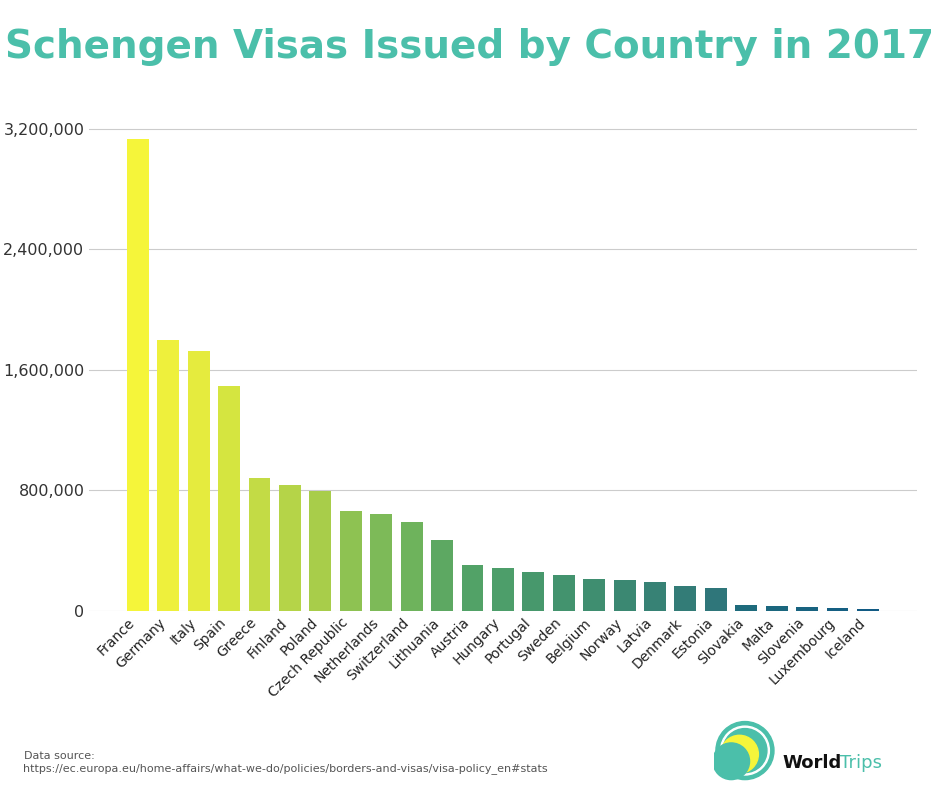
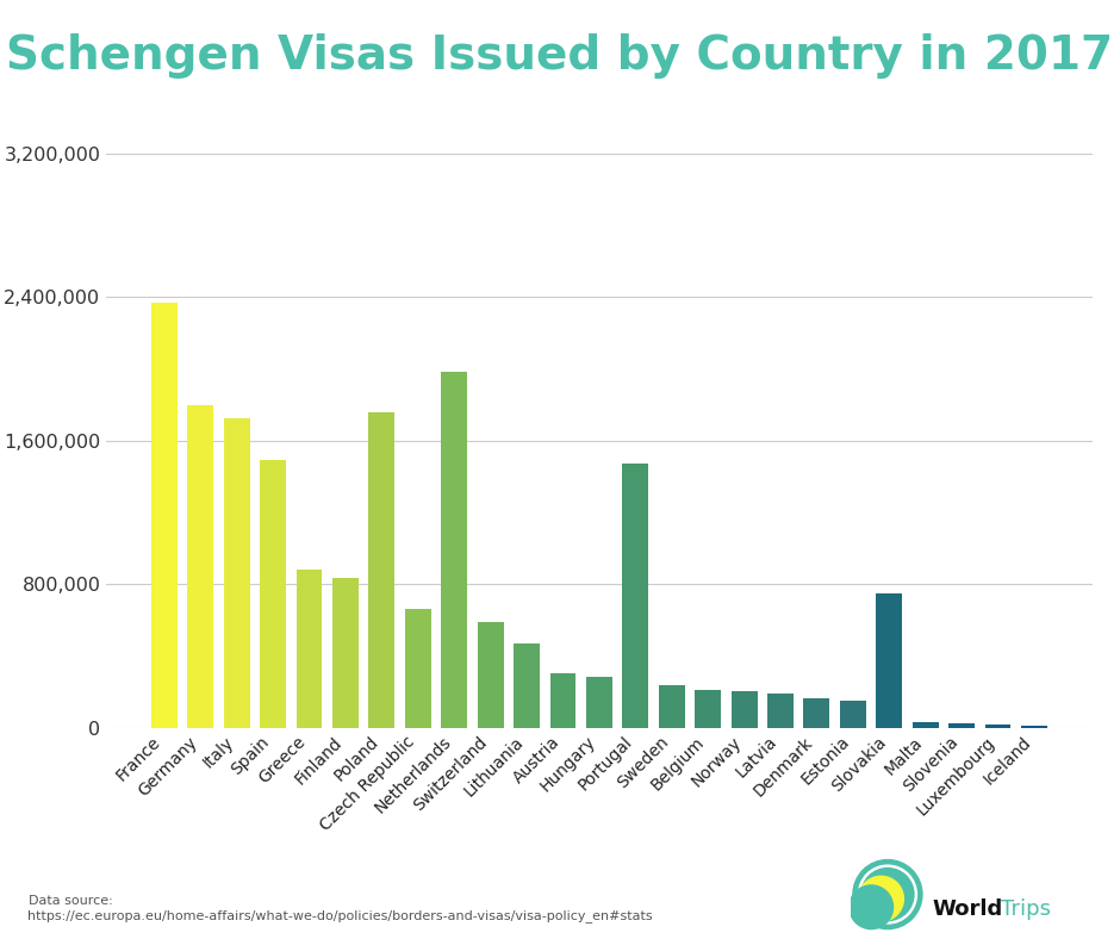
France: 3,130,000 -> 2,370,000
Poland: 790,000 -> 1,760,000
Netherlands: 640,000 -> 1,980,000
Portugal: 260,000 -> 1,470,000
Slovakia: 40,000 -> 750,000
